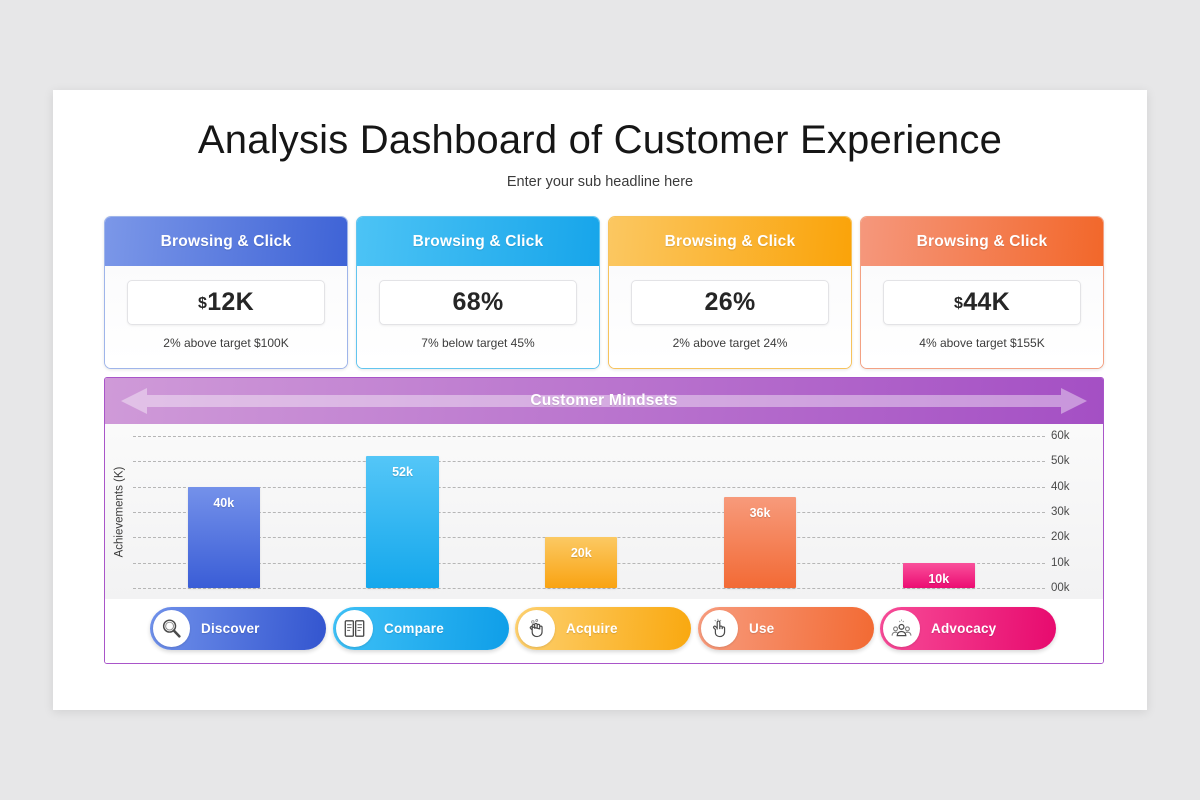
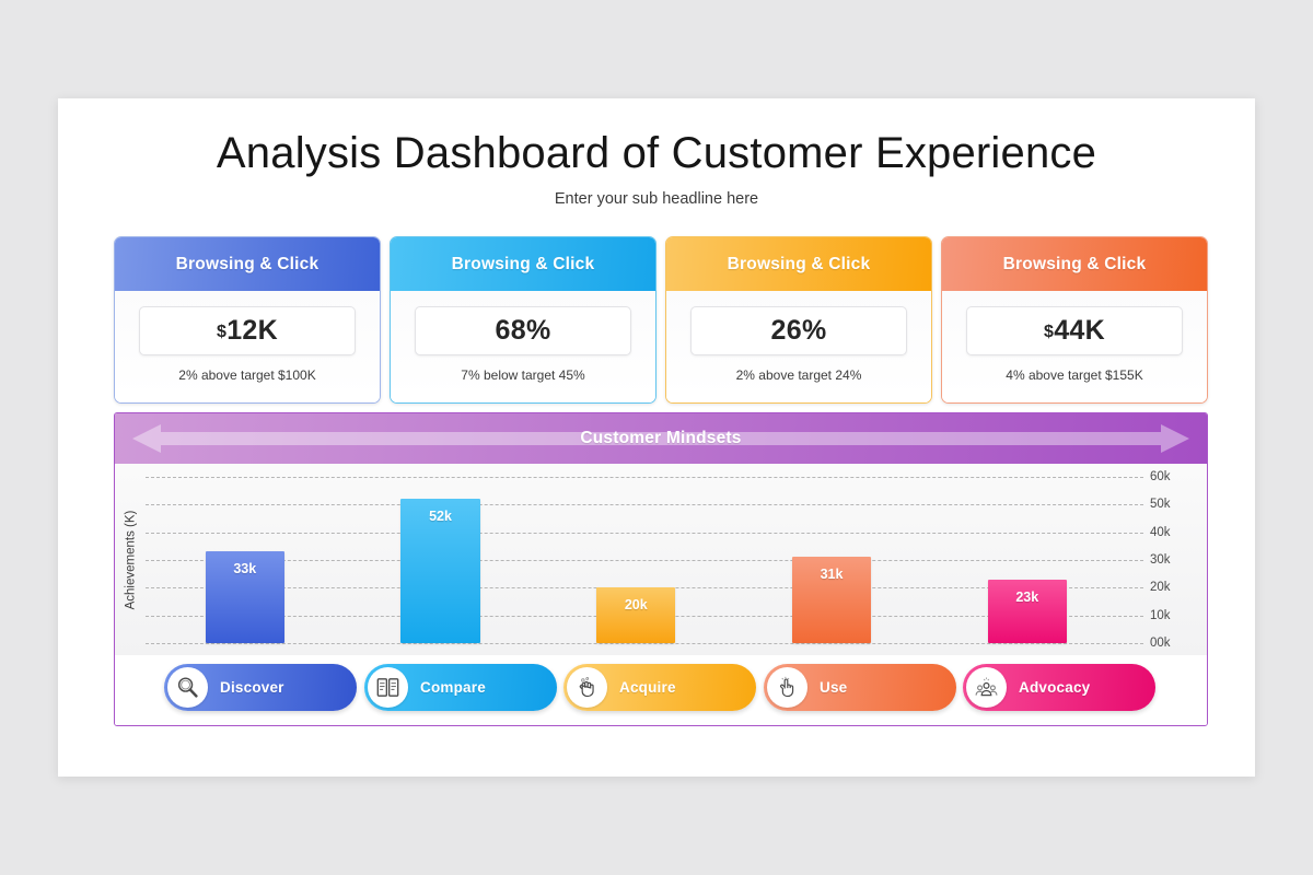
Discover: 40k -> 33k
Use: 36k -> 31k
Advocacy: 10k -> 23k
